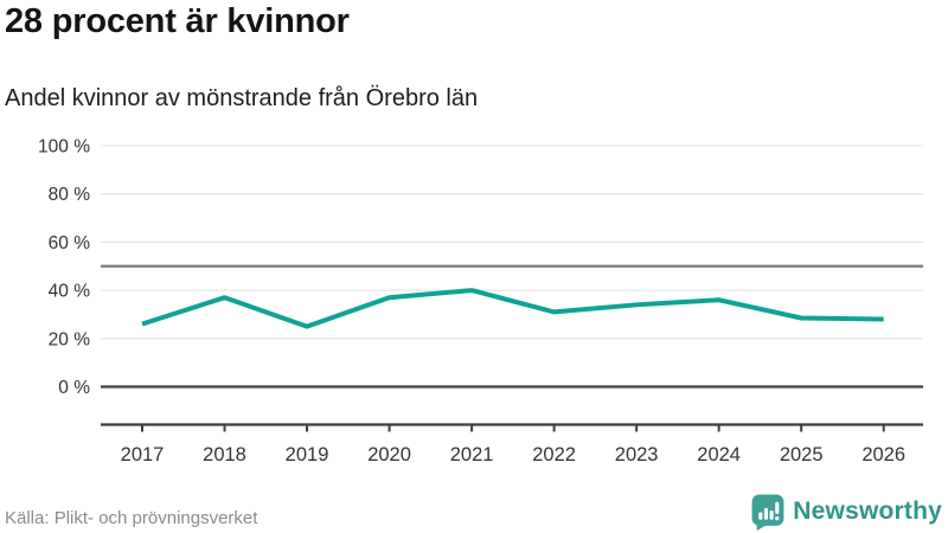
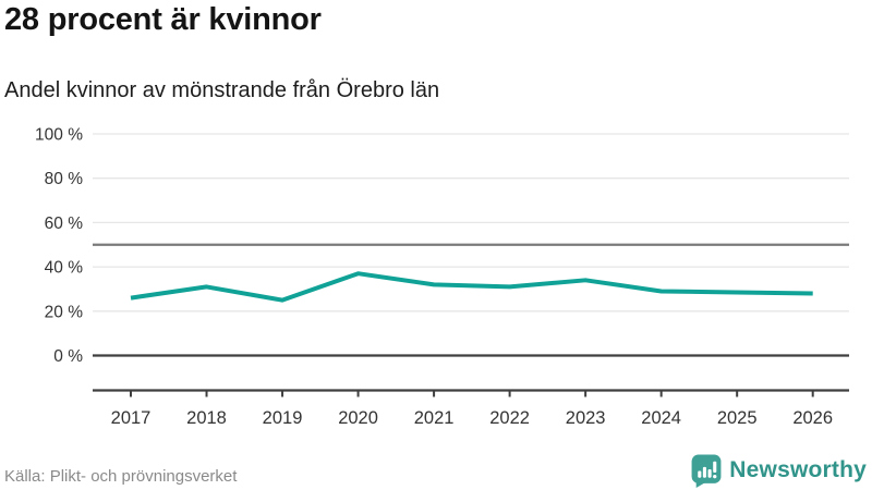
2018: 37% -> 31%
2021: 40% -> 32%
2024: 36% -> 29%
